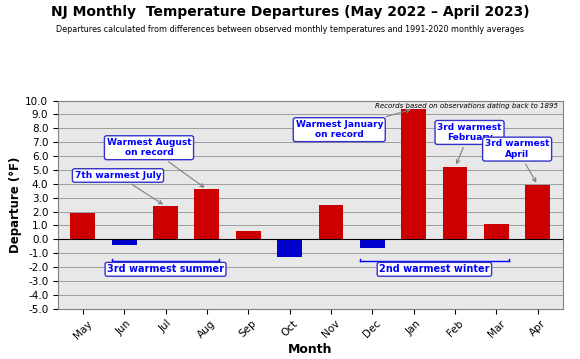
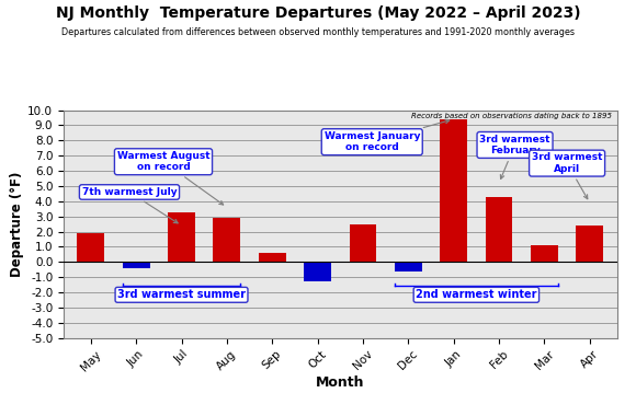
Jul: 2.4 -> 3.3
Aug: 3.6 -> 2.9
Feb: 5.2 -> 4.3
Apr: 3.9 -> 2.4
